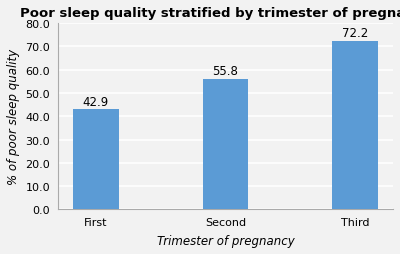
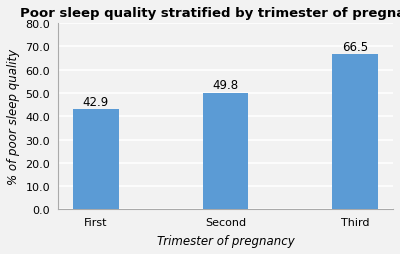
Second: 55.8 -> 49.8
Third: 72.2 -> 66.5
